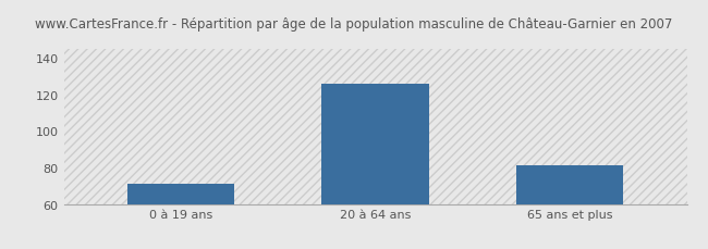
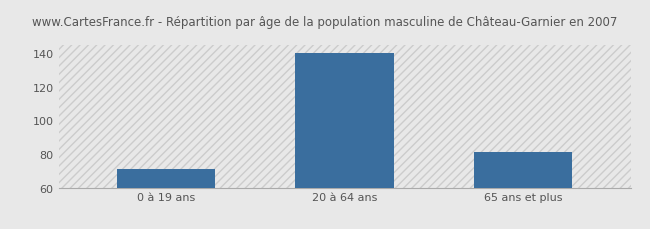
20 à 64 ans: 126 -> 140
